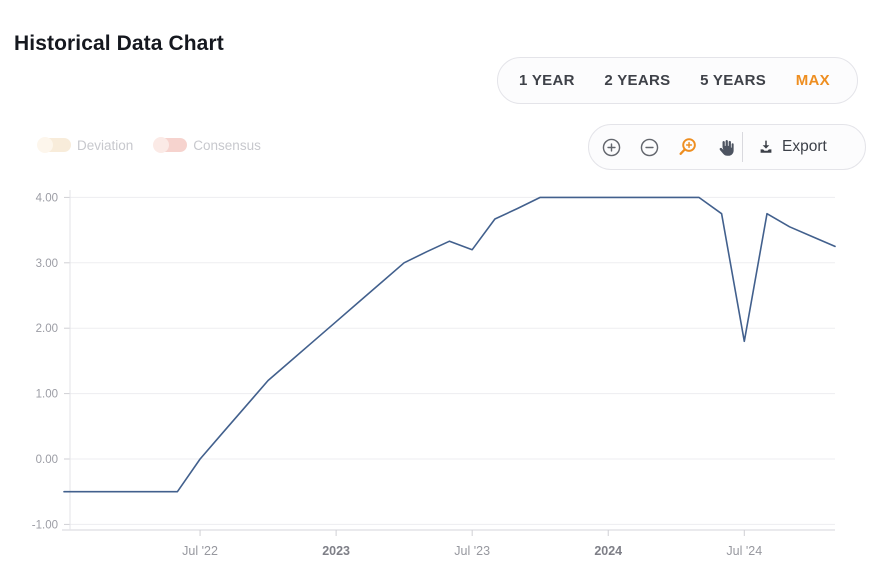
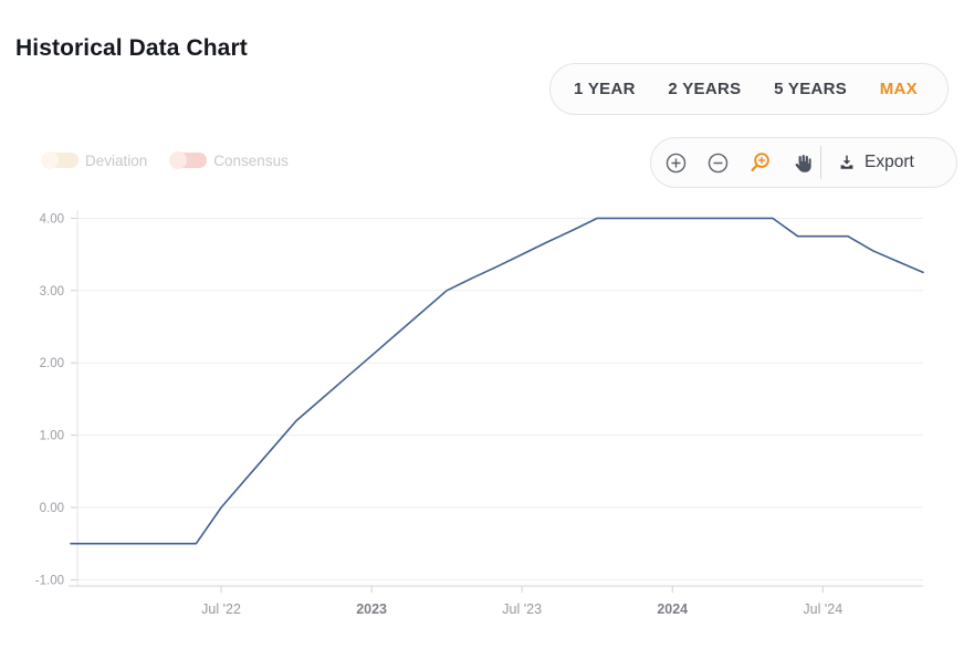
Jul '23: 3.2 -> 3.5
Jul '24: 1.8 -> 3.8
